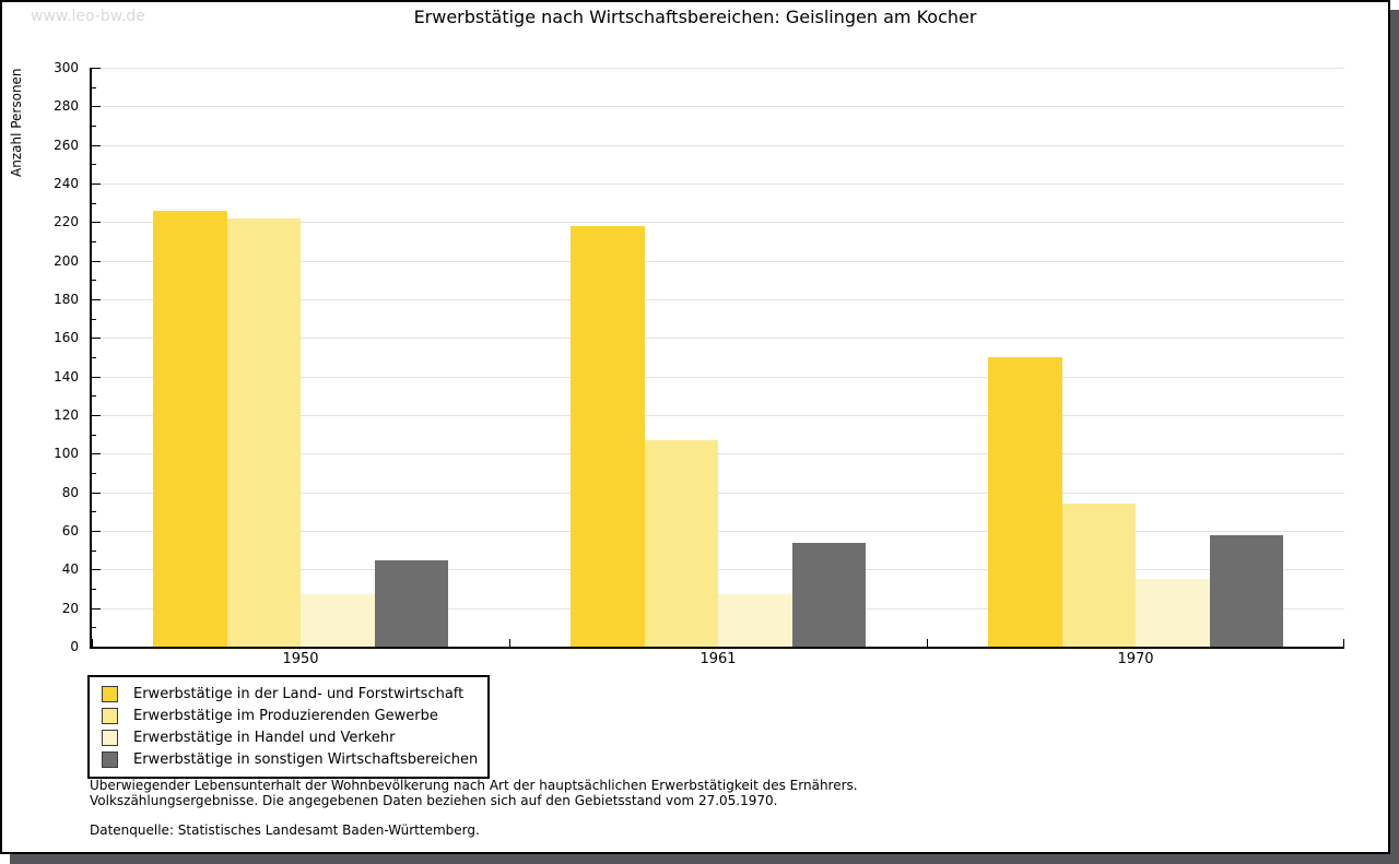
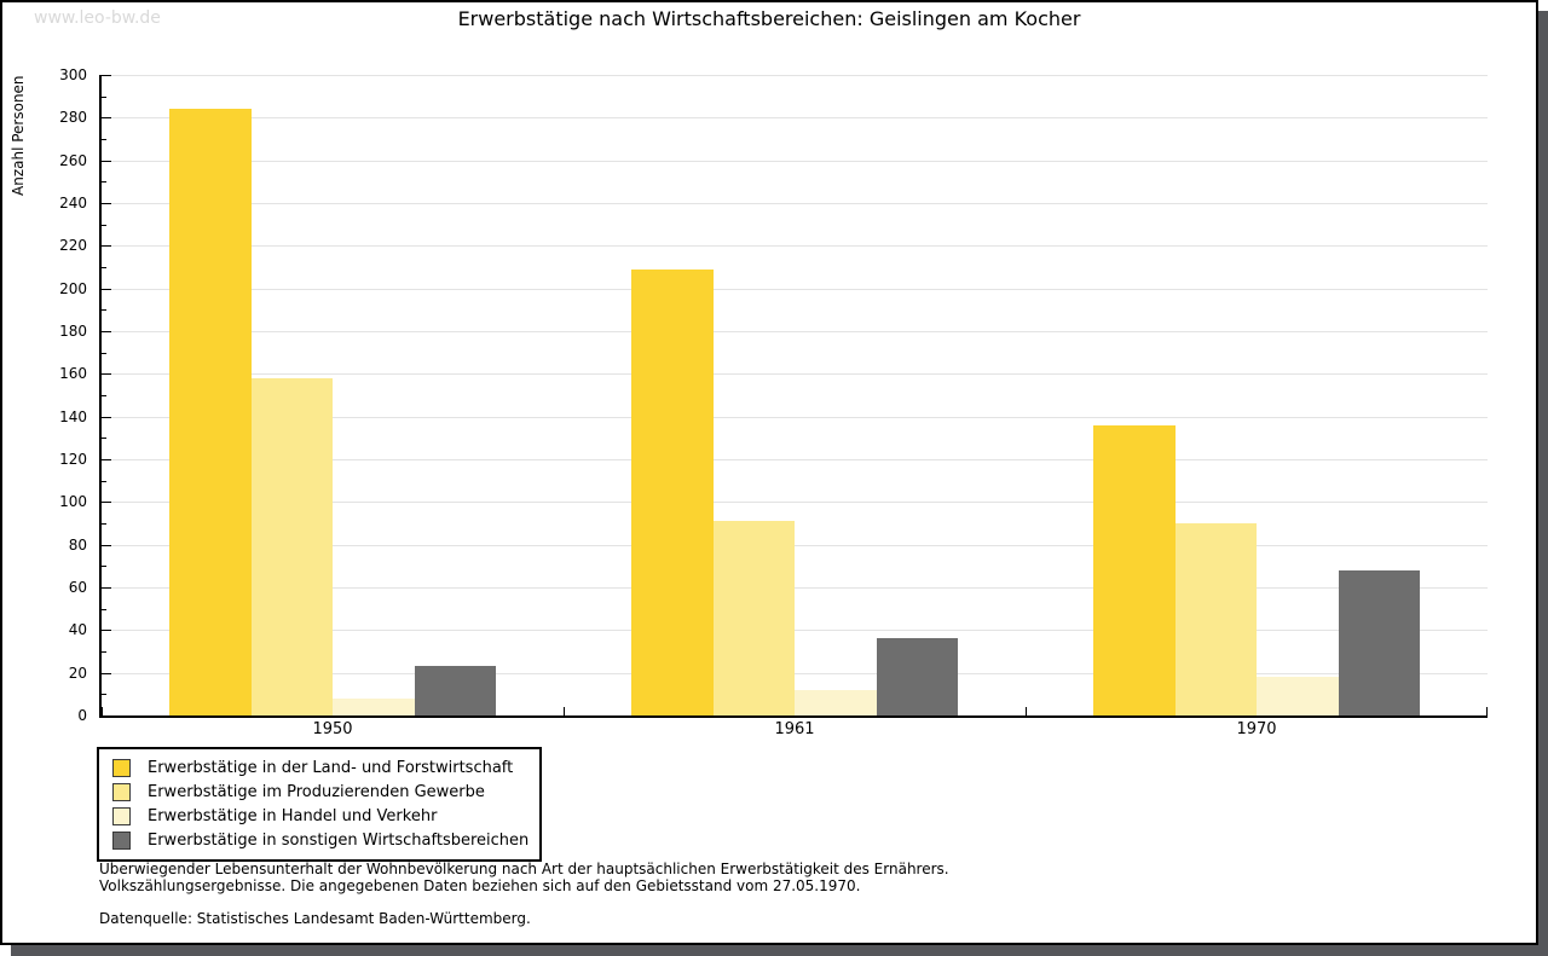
Erwerbstätige in der Land- und Forstwirtschaft/1950: 226 -> 284
Erwerbstätige im Produzierenden Gewerbe/1950: 222 -> 158
Erwerbstätige in Handel und Verkehr/1950: 27 -> 8
Erwerbstätige in sonstigen Wirtschaftsbereichen/1950: 45 -> 23
Erwerbstätige in der Land- und Forstwirtschaft/1961: 218 -> 209
Erwerbstätige im Produzierenden Gewerbe/1961: 107 -> 91
Erwerbstätige in Handel und Verkehr/1961: 27 -> 12
Erwerbstätige in sonstigen Wirtschaftsbereichen/1961: 54 -> 36
Erwerbstätige in der Land- und Forstwirtschaft/1970: 150 -> 136
Erwerbstätige im Produzierenden Gewerbe/1970: 74 -> 90
Erwerbstätige in Handel und Verkehr/1970: 35 -> 18
Erwerbstätige in sonstigen Wirtschaftsbereichen/1970: 58 -> 68
